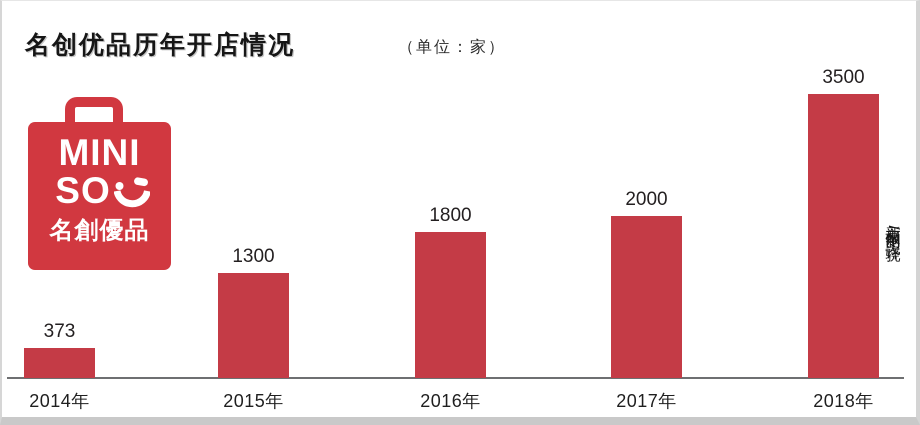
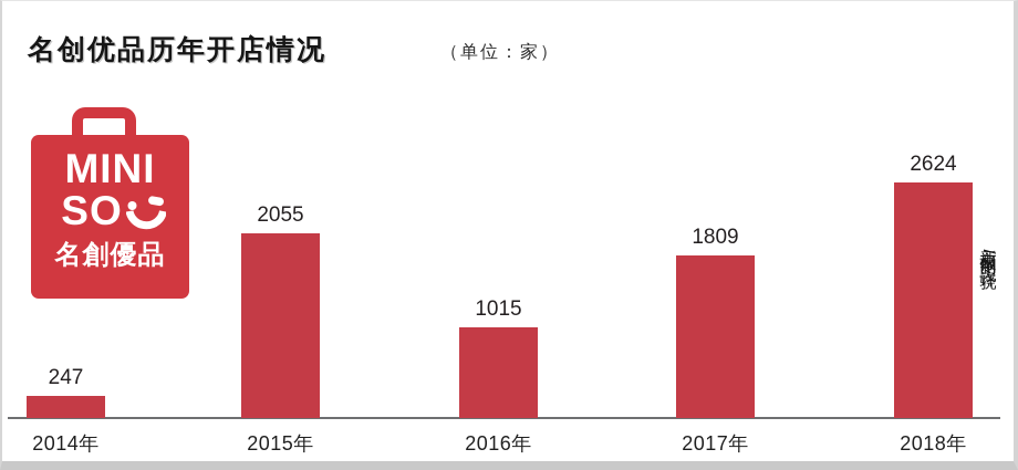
2014年: 373 -> 247
2015年: 1300 -> 2055
2016年: 1800 -> 1015
2017年: 2000 -> 1809
2018年: 3500 -> 2624
